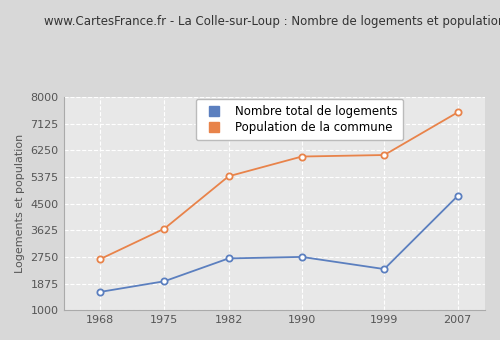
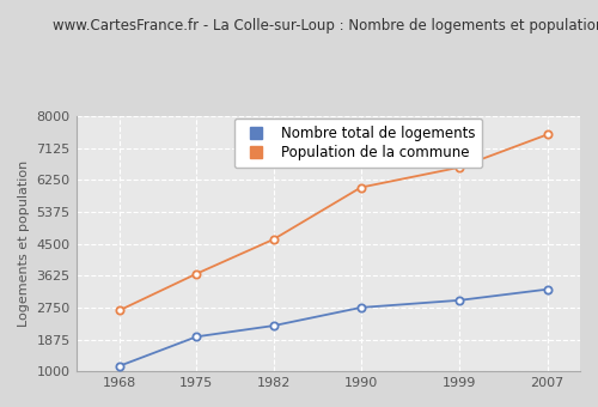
Nombre total de logements/1968: 1600 -> 1150
Nombre total de logements/1982: 2700 -> 2250
Population de la commune/1982: 5400 -> 4620
Nombre total de logements/1999: 2350 -> 2950
Population de la commune/1999: 6100 -> 6600
Nombre total de logements/2007: 4750 -> 3250
